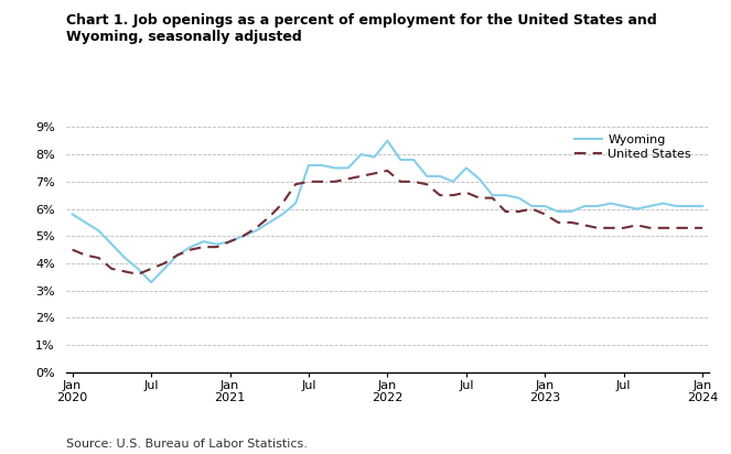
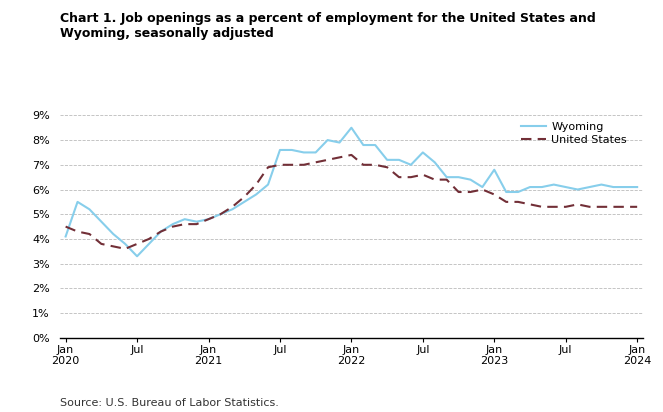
Wyoming/Jan 2020: 5.8% -> 4.1%
Wyoming/Jan 2023: 6.1% -> 6.8%
